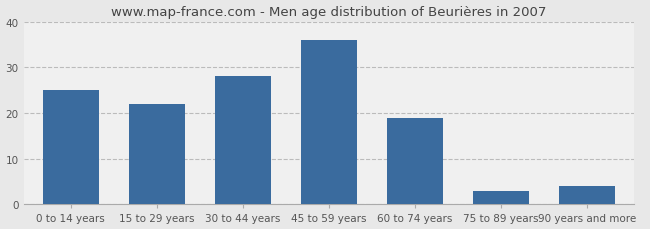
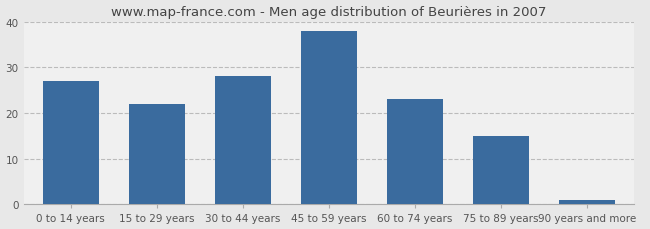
0 to 14 years: 25 -> 27
45 to 59 years: 36 -> 38
60 to 74 years: 19 -> 23
75 to 89 years: 3 -> 15
90 years and more: 4 -> 1
